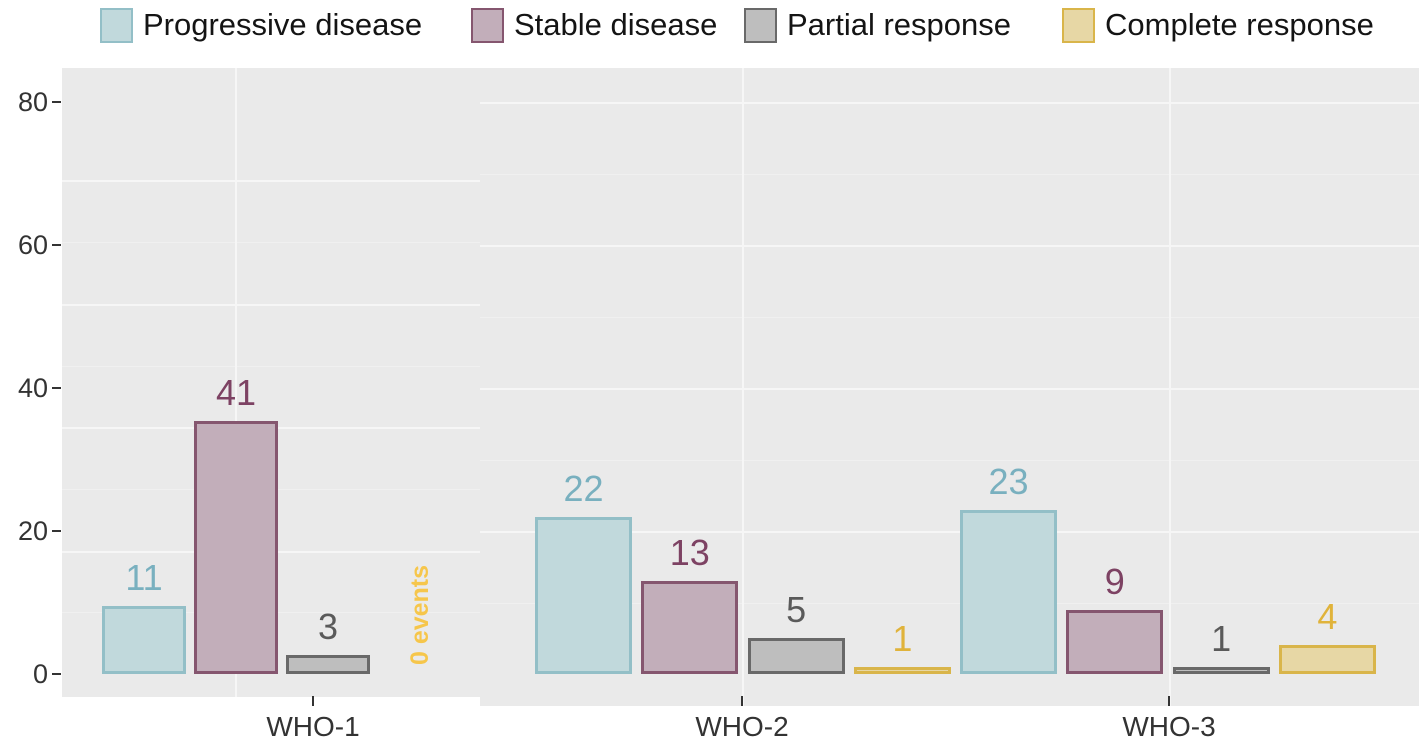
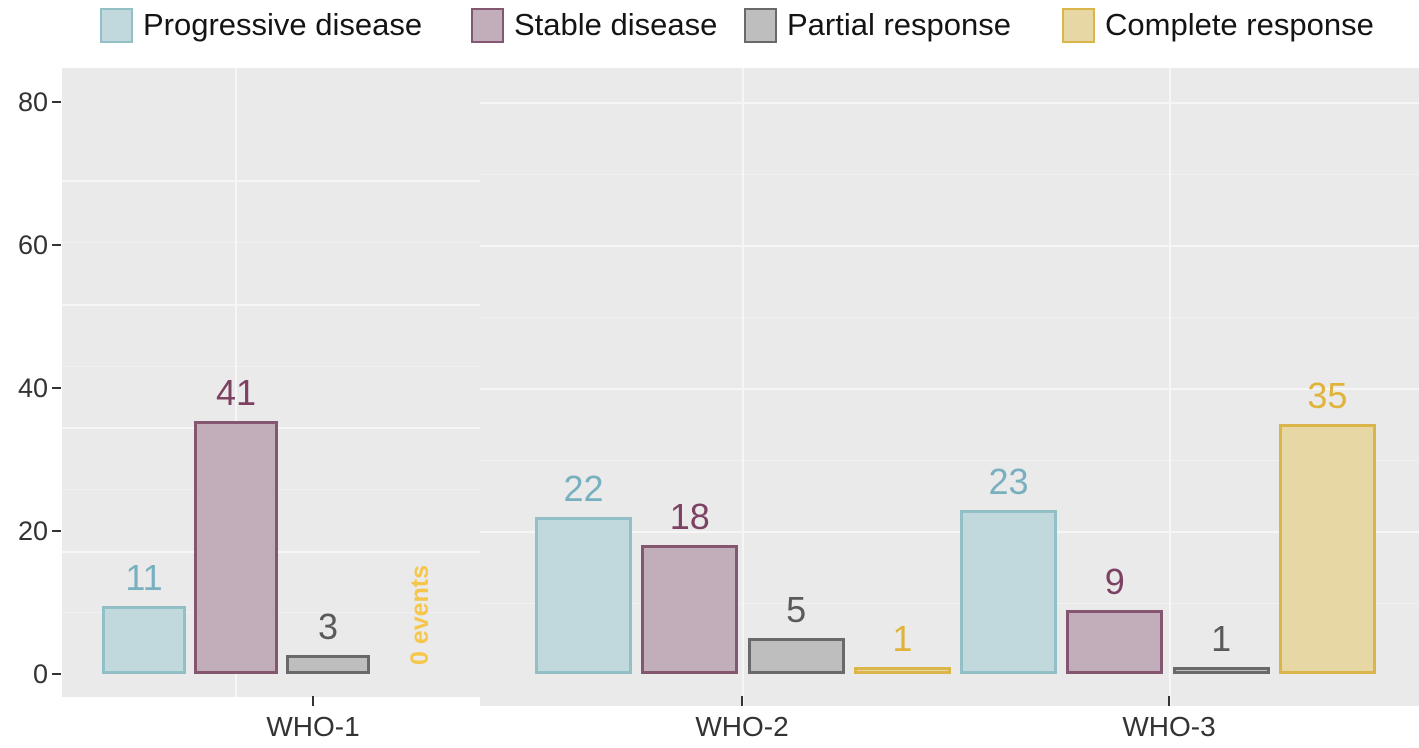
Stable disease/WHO-2: 13 -> 18
Complete response/WHO-3: 4 -> 35
